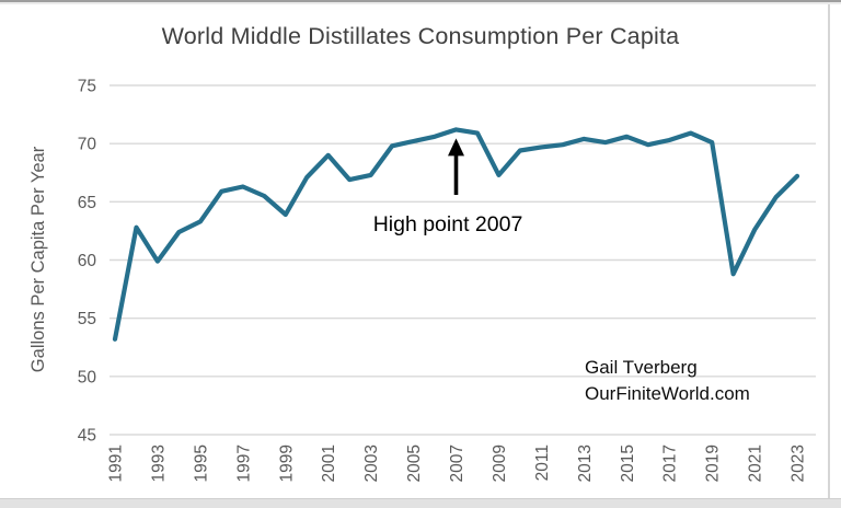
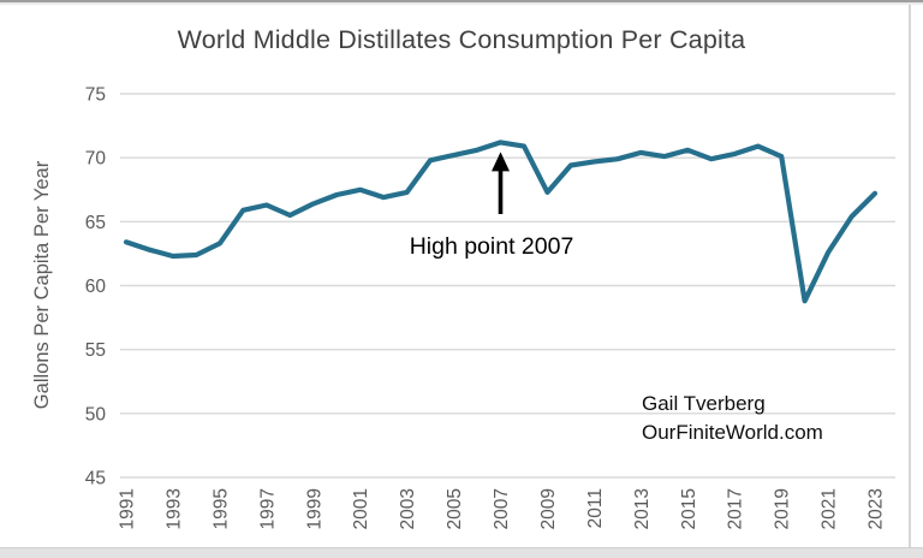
1991: 53.2 -> 63.4
1993: 59.9 -> 62.3
1999: 63.9 -> 66.4
2001: 69.0 -> 67.5
